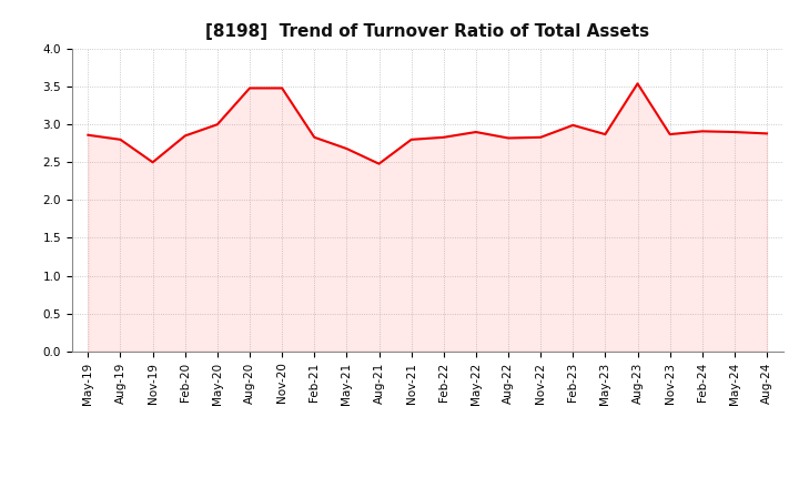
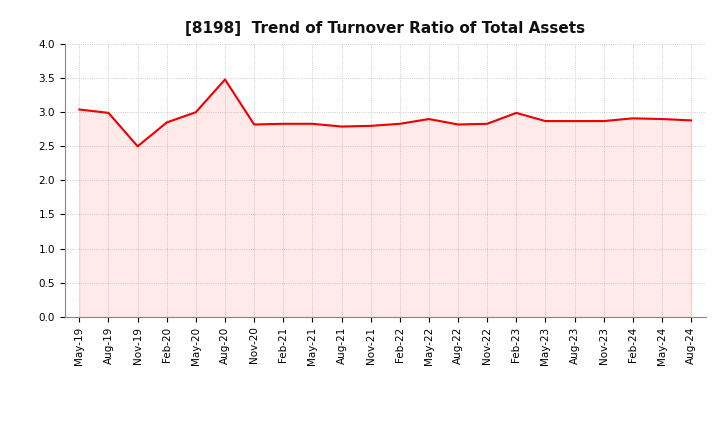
May-19: 2.86 -> 3.04
Aug-19: 2.80 -> 2.99
Nov-20: 3.48 -> 2.82
May-21: 2.68 -> 2.83
Aug-21: 2.48 -> 2.79
Aug-23: 3.54 -> 2.87
